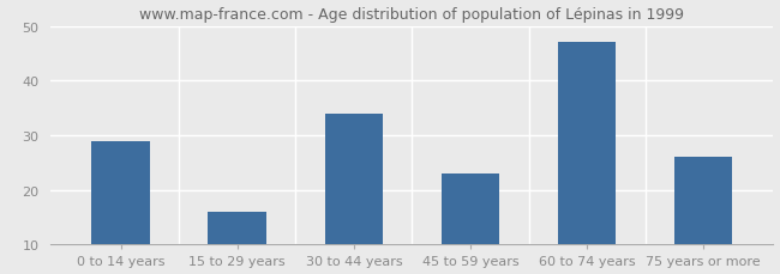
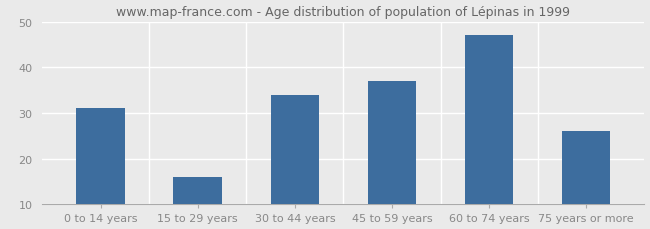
0 to 14 years: 29 -> 31
45 to 59 years: 23 -> 37
